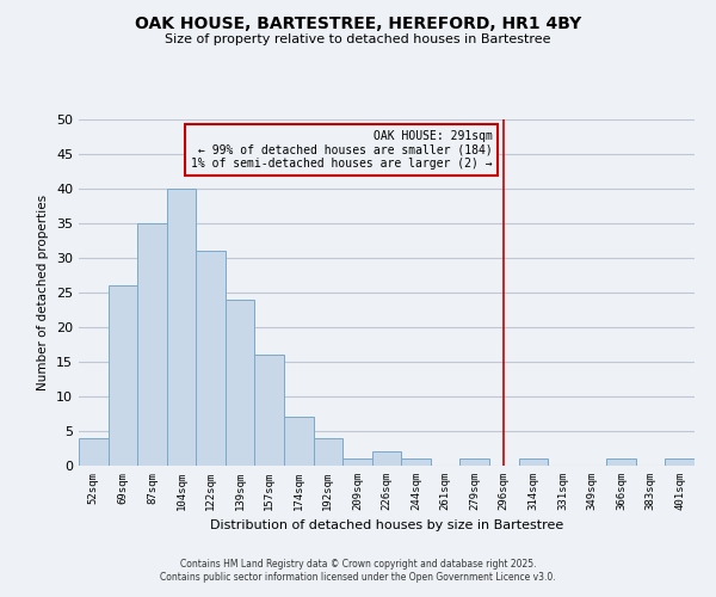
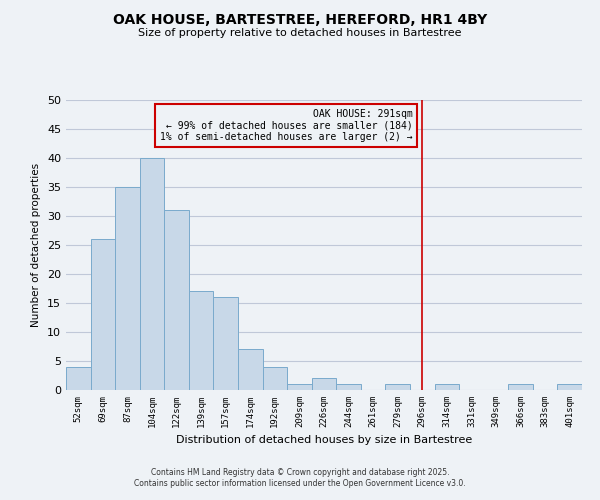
139sqm: 24 -> 17
